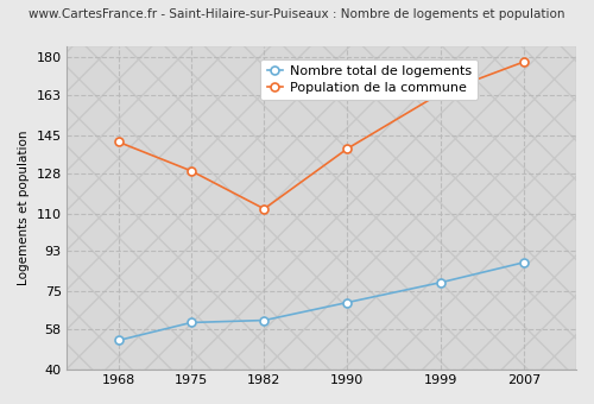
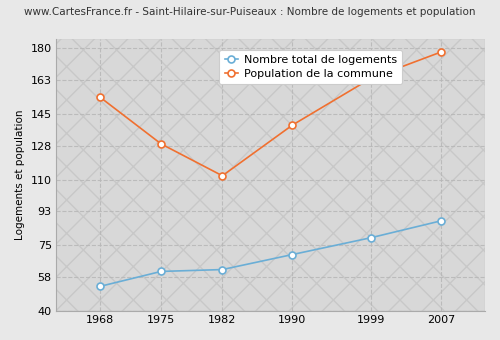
Population de la commune/1968: 142 -> 154
